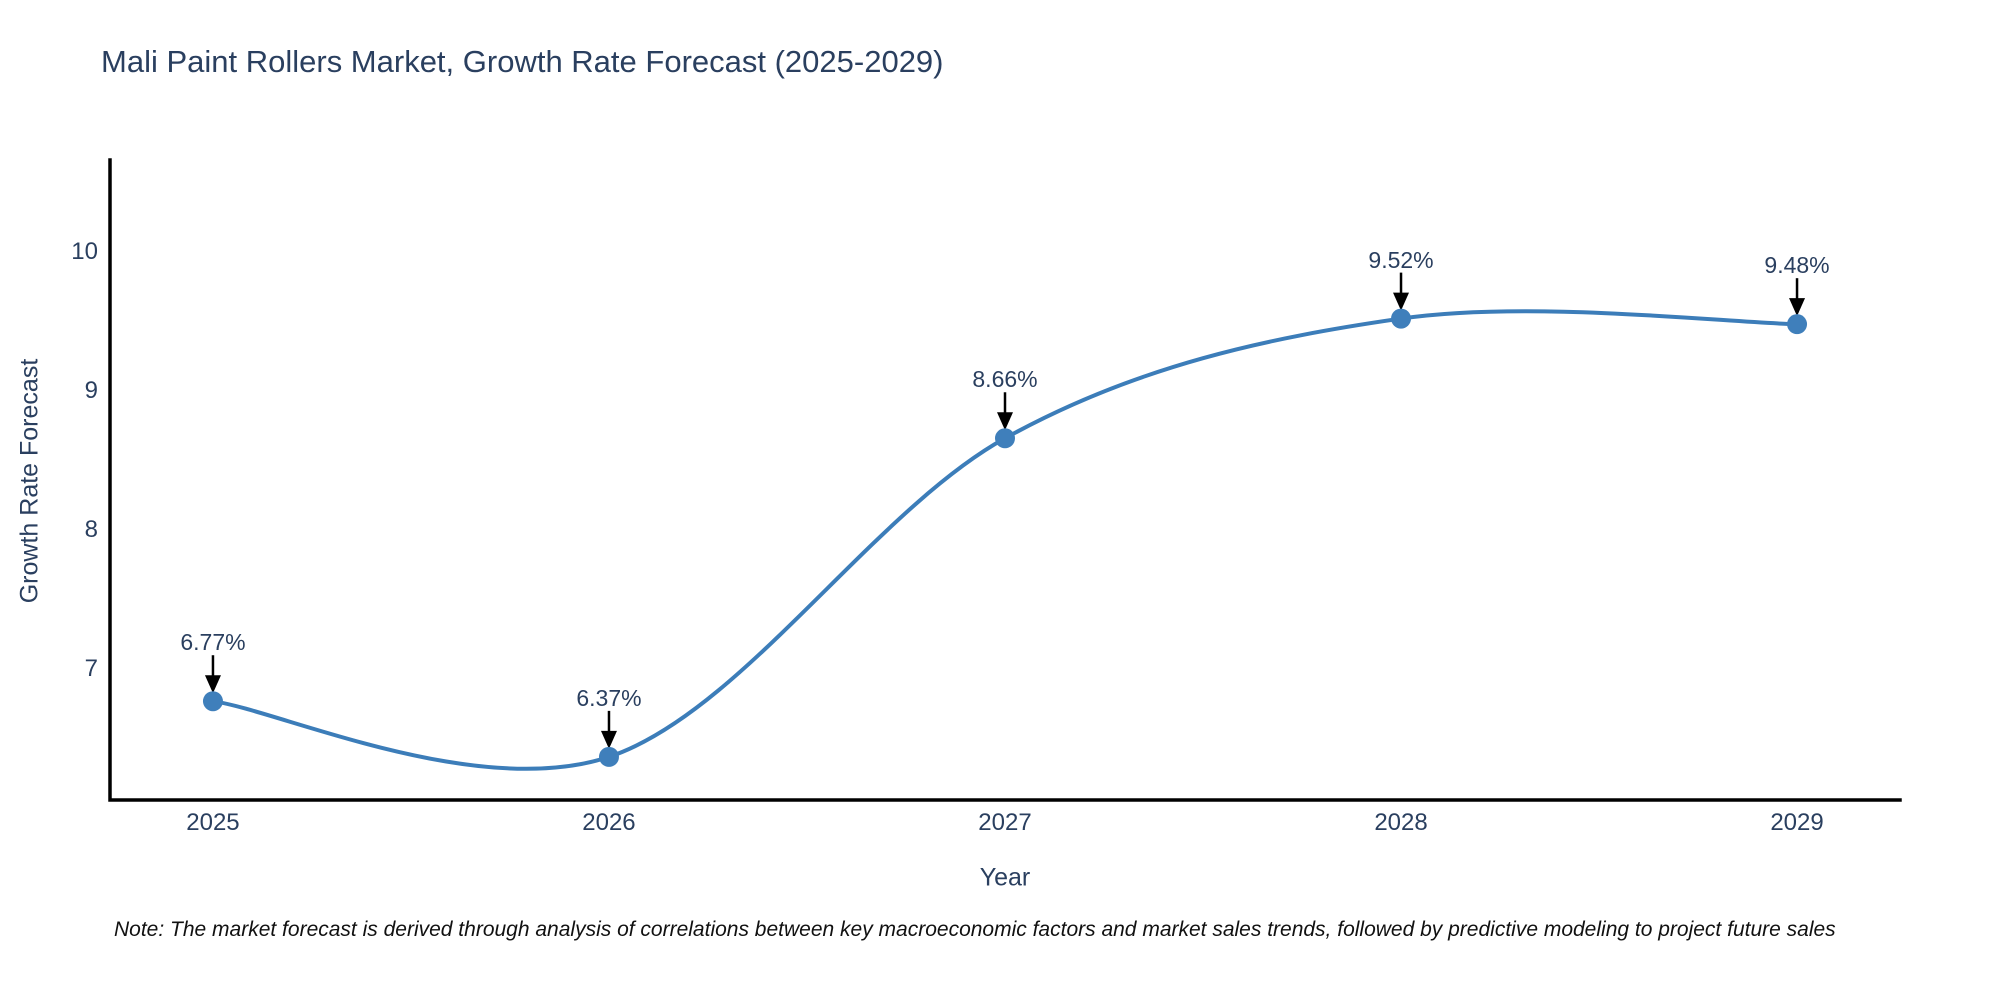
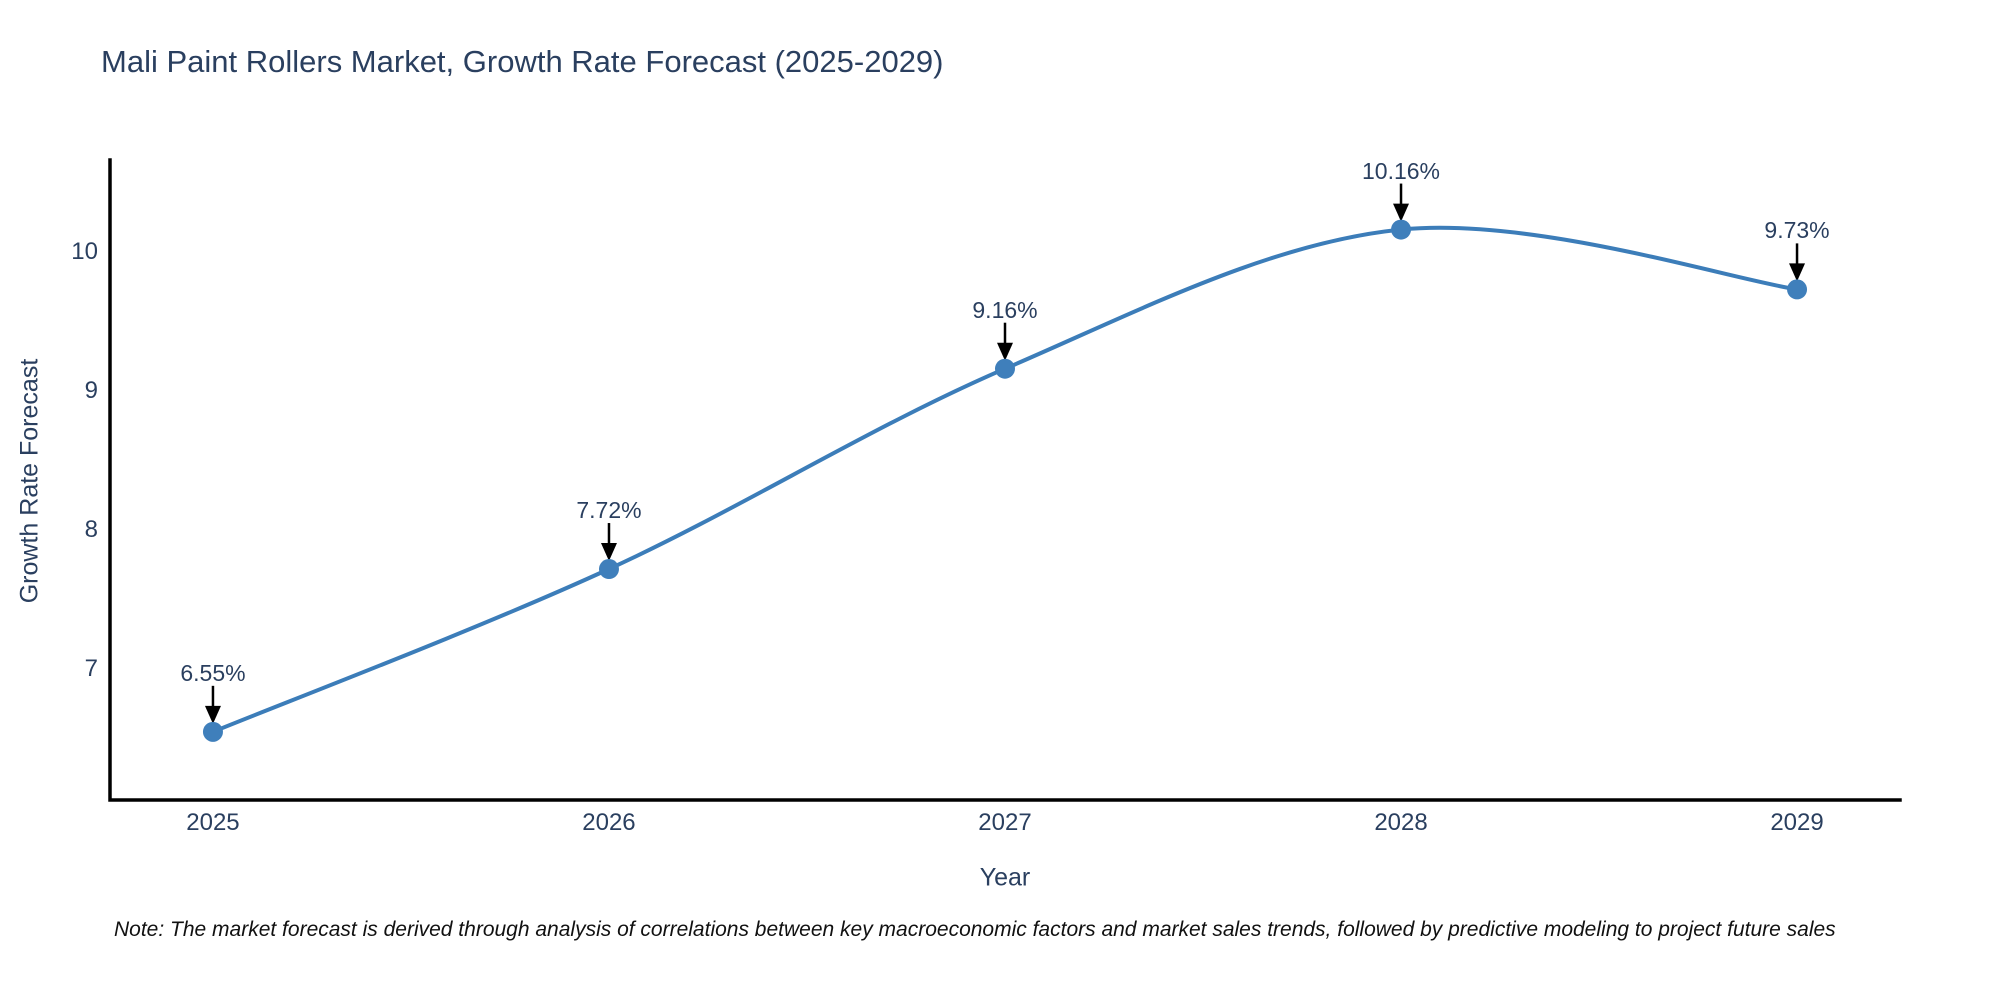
2025: 6.77% -> 6.55%
2026: 6.37% -> 7.72%
2027: 8.66% -> 9.16%
2028: 9.52% -> 10.16%
2029: 9.48% -> 9.73%
